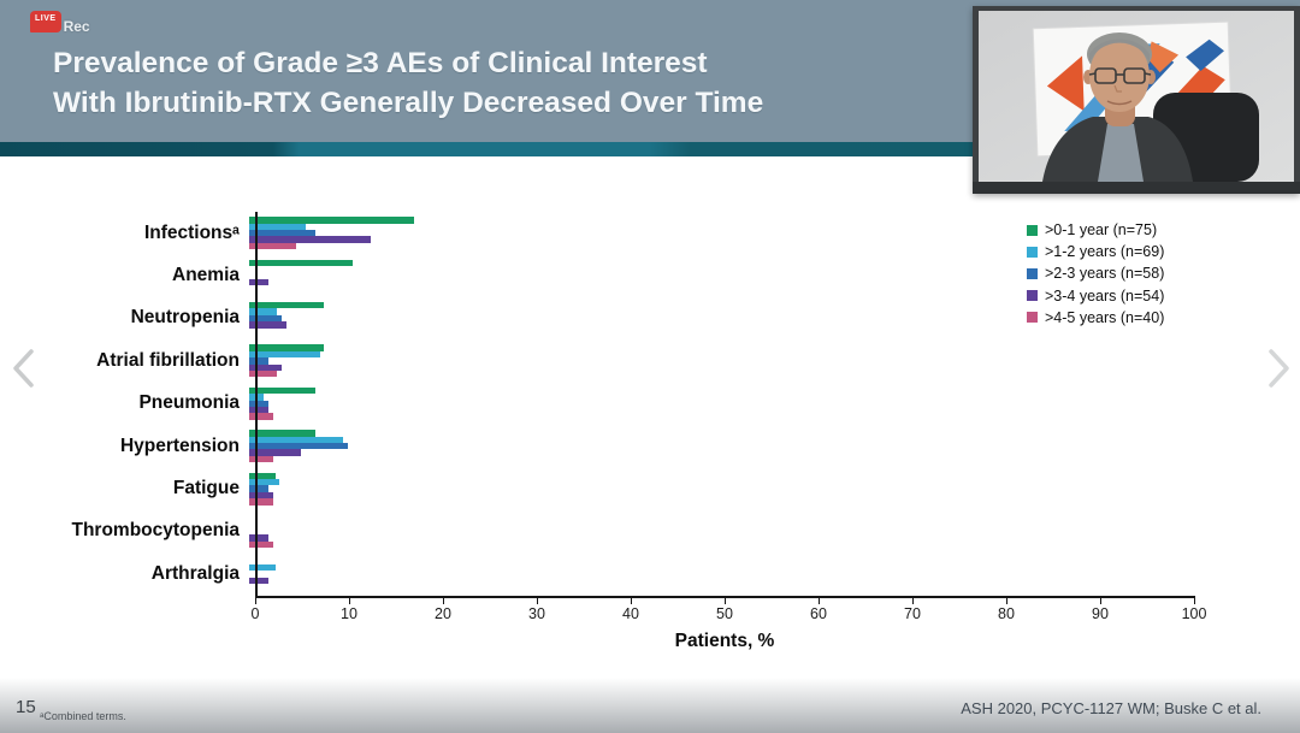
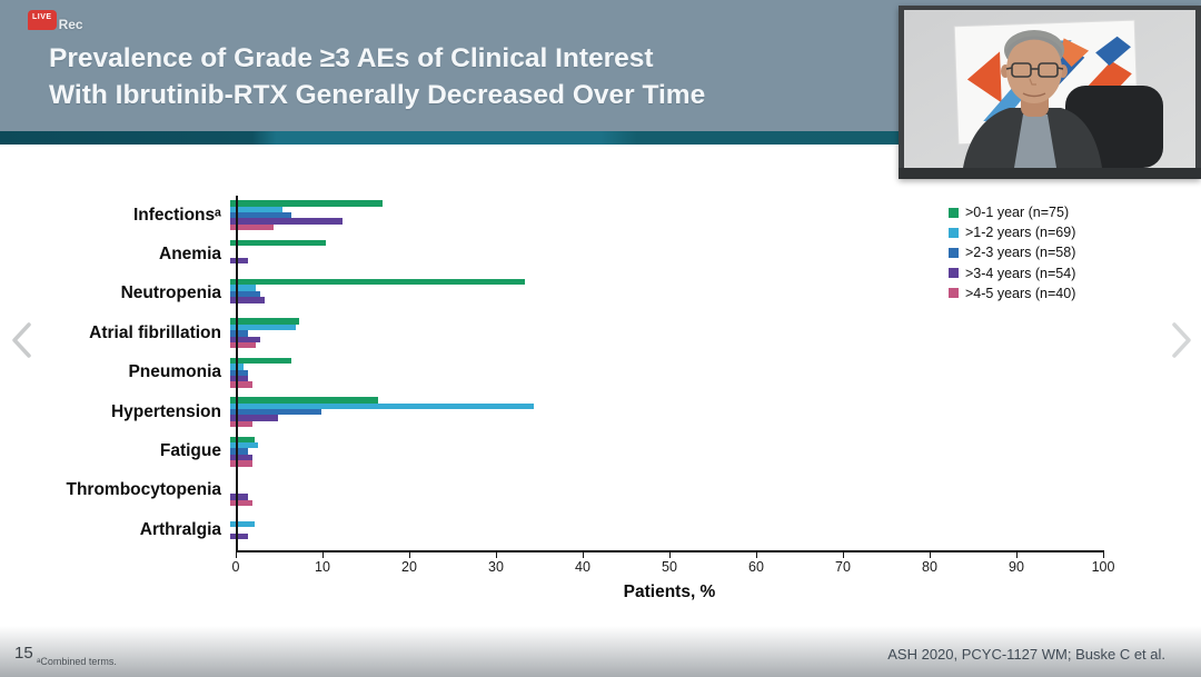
>0-1 year (n=75)/Neutropenia: 8 -> 34
>0-1 year (n=75)/Hypertension: 7 -> 17
>1-2 years (n=69)/Hypertension: 10 -> 35
